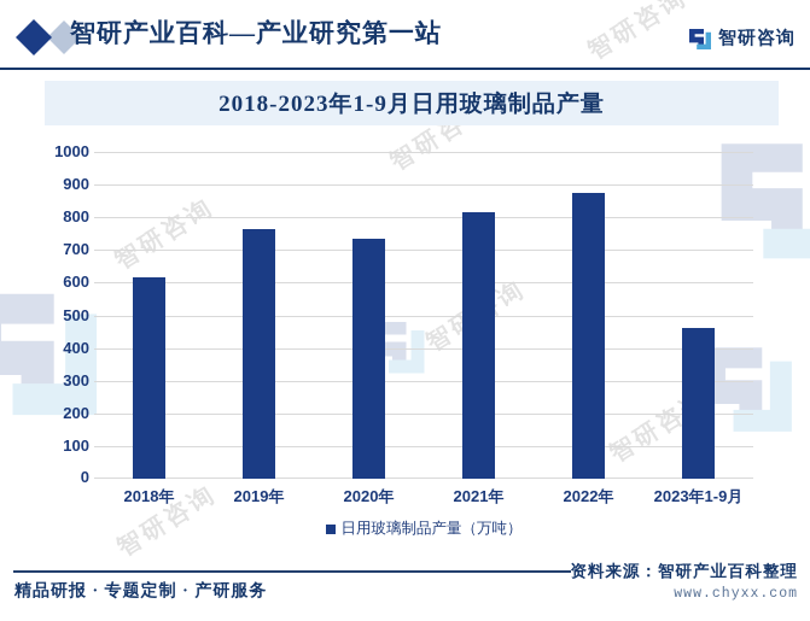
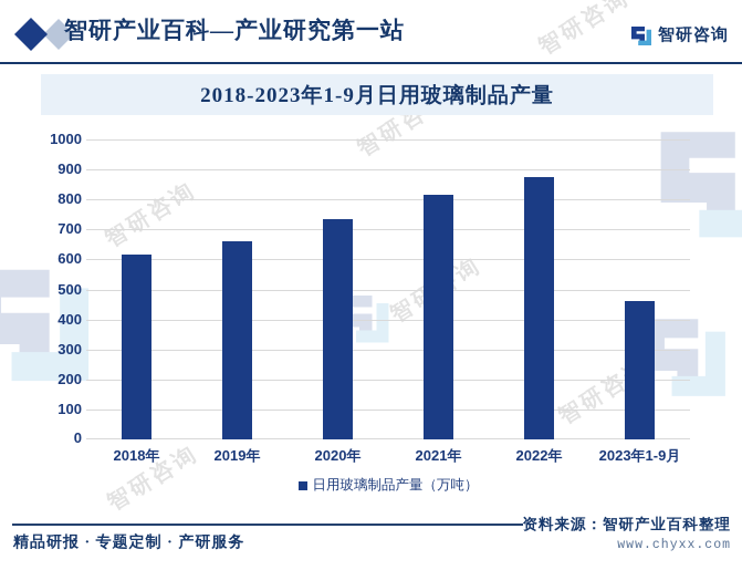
2019年: 760 -> 660
